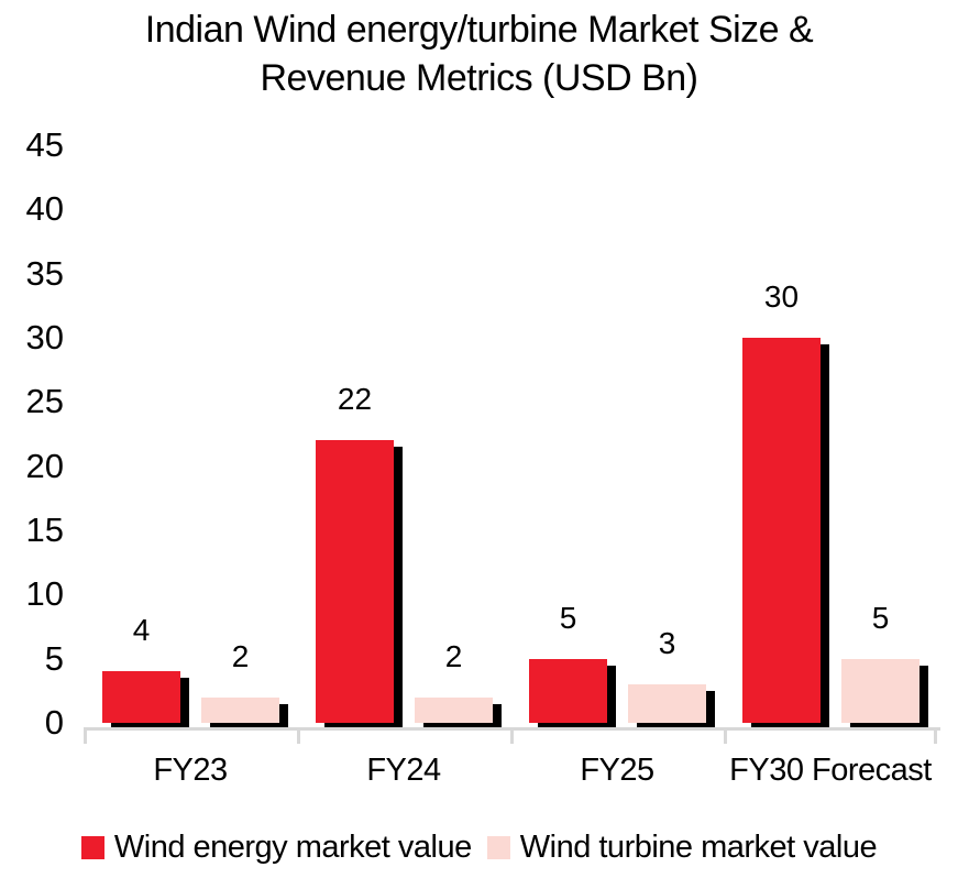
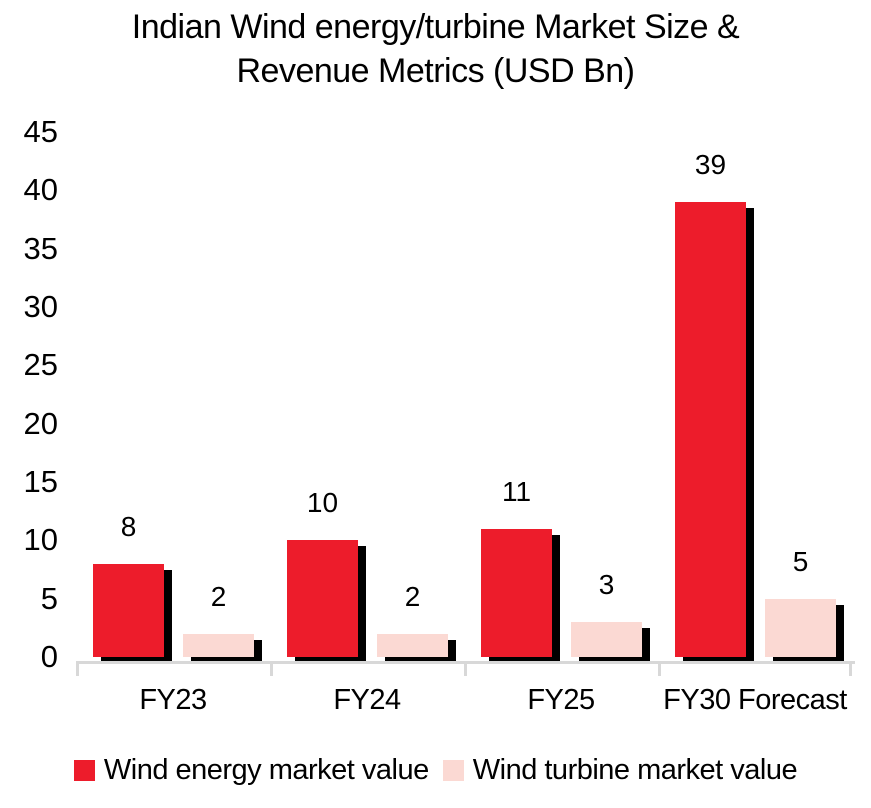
Wind energy market value/FY23: 4 -> 8
Wind energy market value/FY24: 22 -> 10
Wind energy market value/FY25: 5 -> 11
Wind energy market value/FY30 Forecast: 30 -> 39
